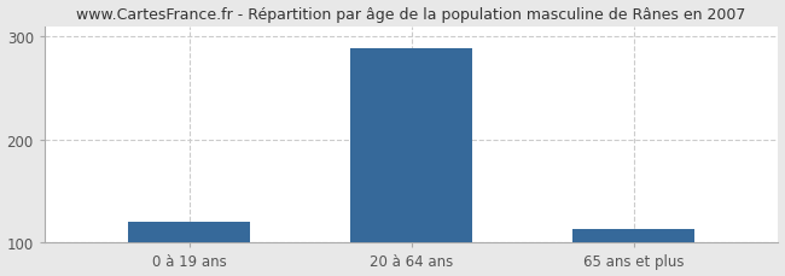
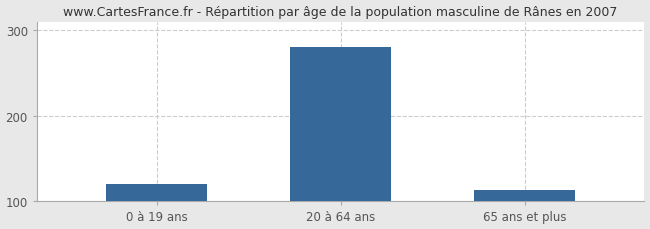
20 à 64 ans: 288 -> 280
